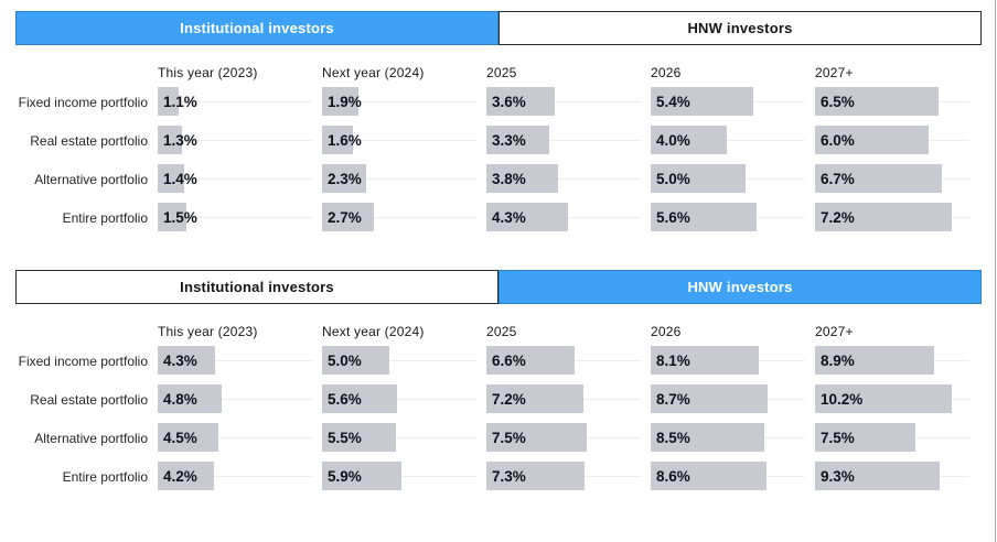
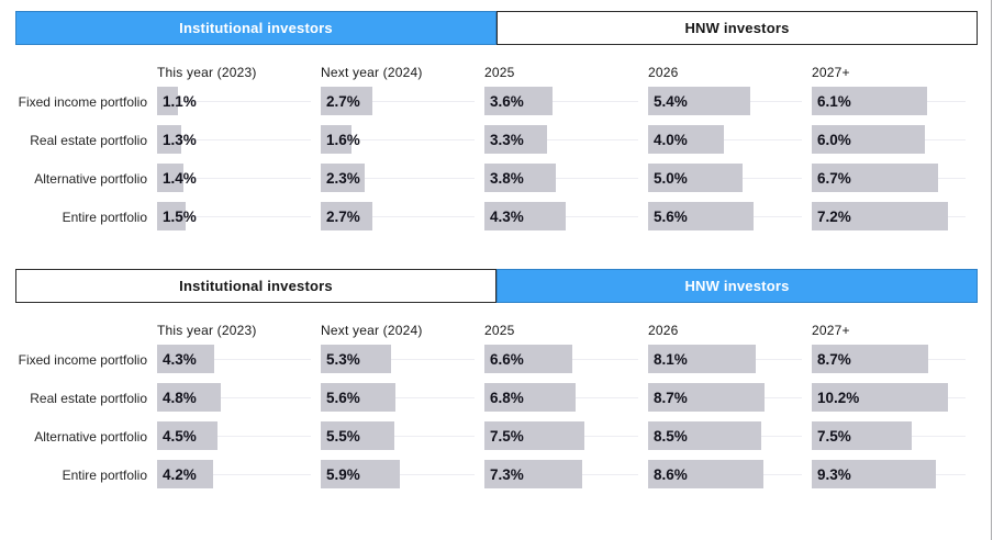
Institutional investors/Fixed income portfolio/Next year (2024): 1.9% -> 2.7%
Institutional investors/Fixed income portfolio/2027+: 6.5% -> 6.1%
HNW investors/Fixed income portfolio/Next year (2024): 5.0% -> 5.3%
HNW investors/Real estate portfolio/2025: 7.2% -> 6.8%
HNW investors/Fixed income portfolio/2027+: 8.9% -> 8.7%
